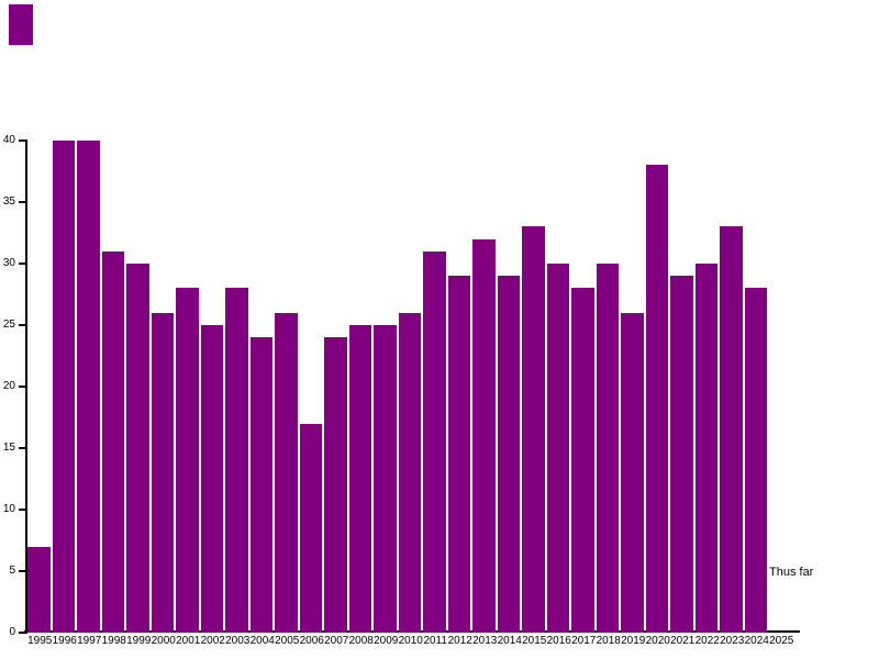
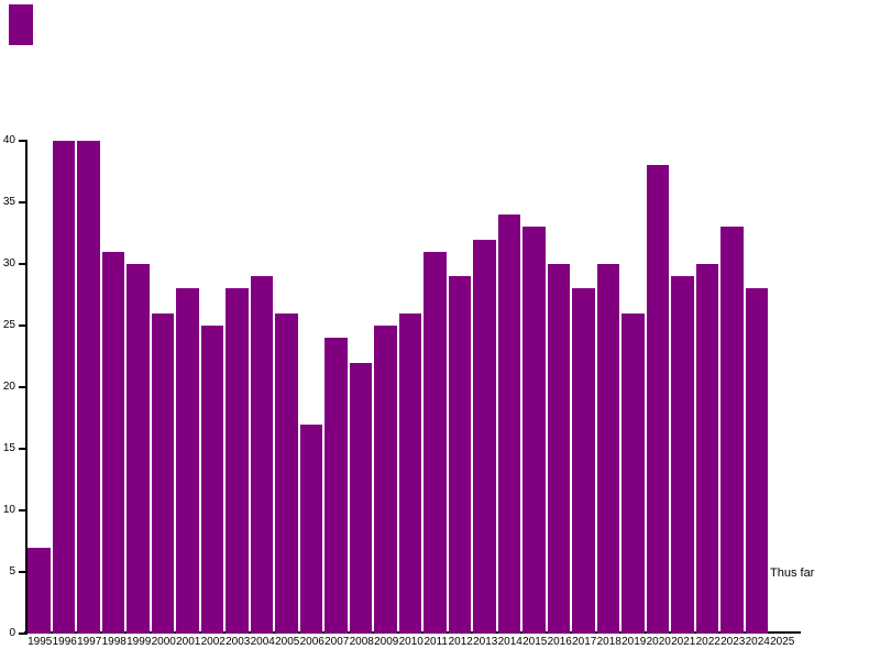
2004: 24 -> 29
2008: 25 -> 22
2014: 29 -> 34
